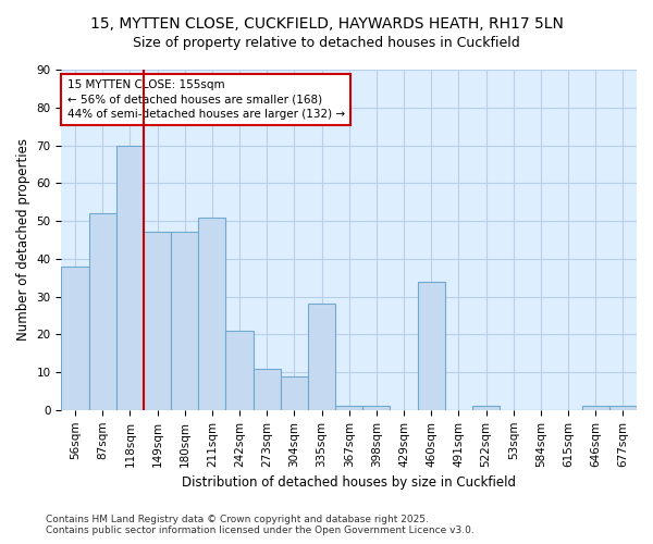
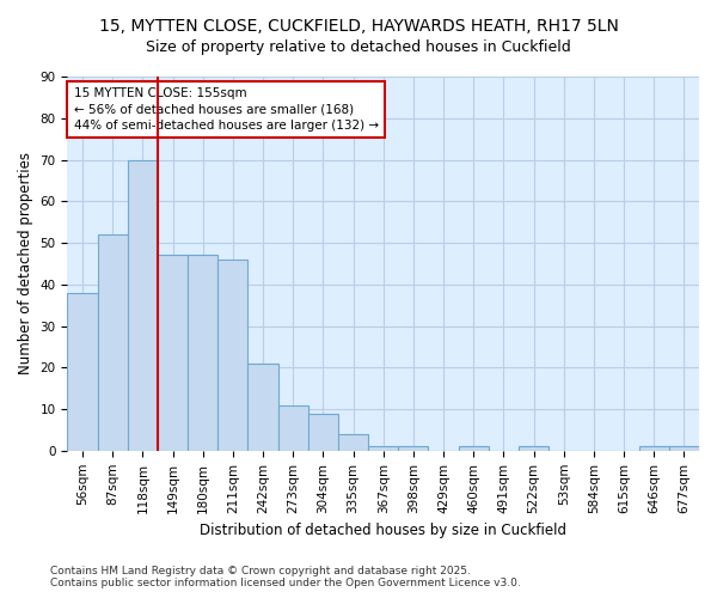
211sqm: 51 -> 46
335sqm: 28 -> 4
460sqm: 34 -> 1
